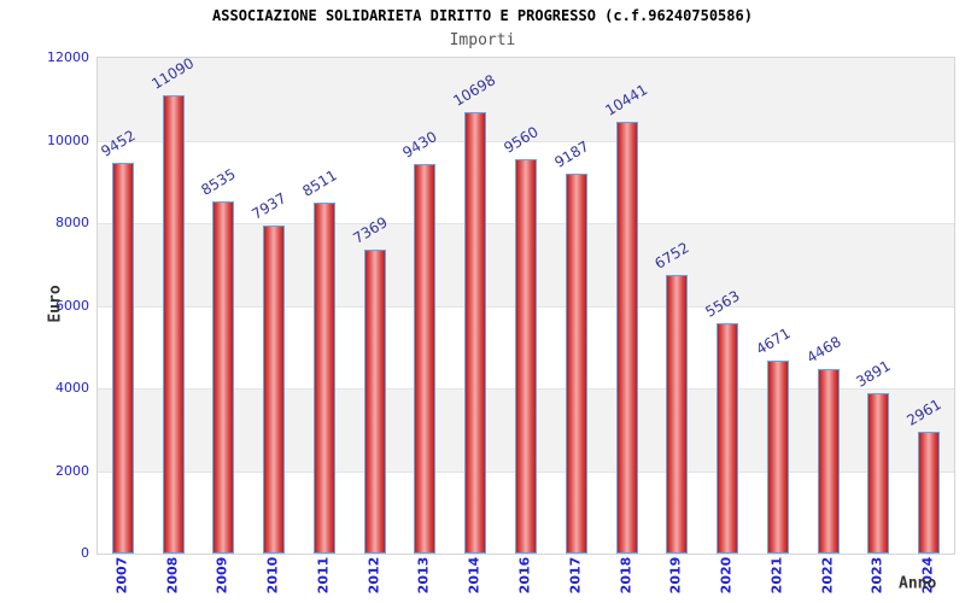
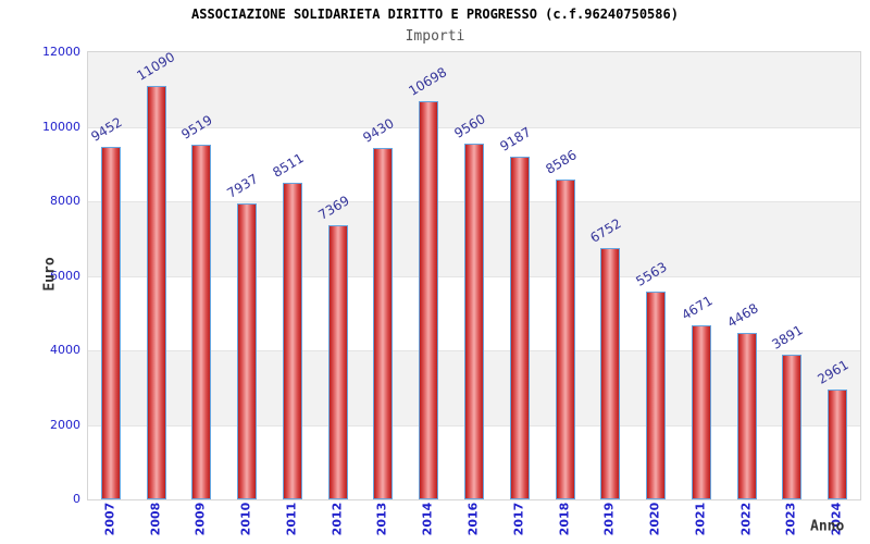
2009: 8535 -> 9519
2018: 10441 -> 8586
